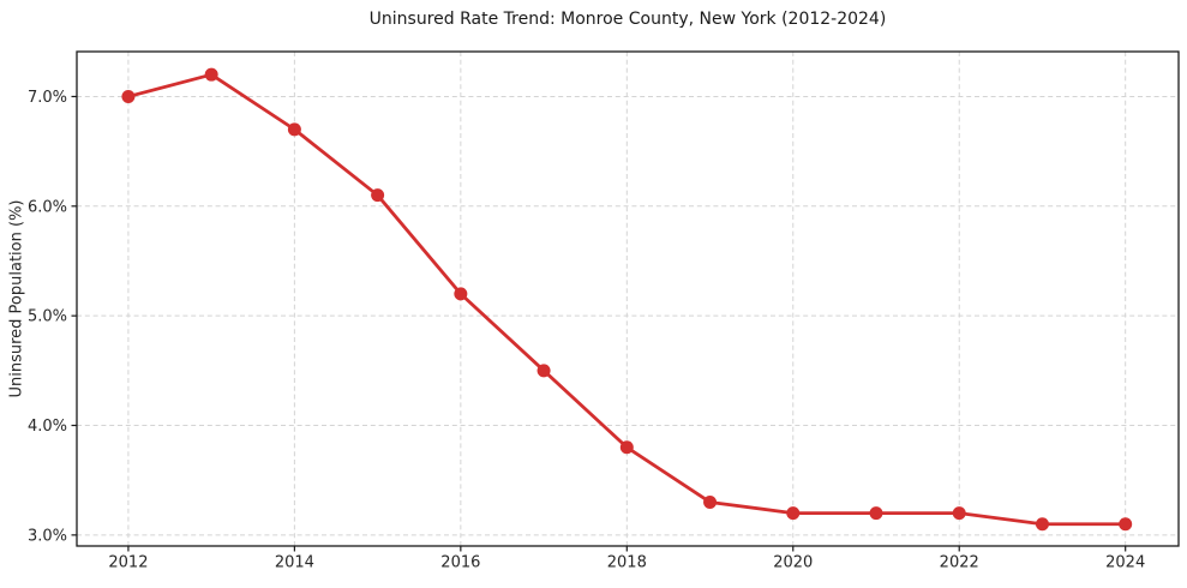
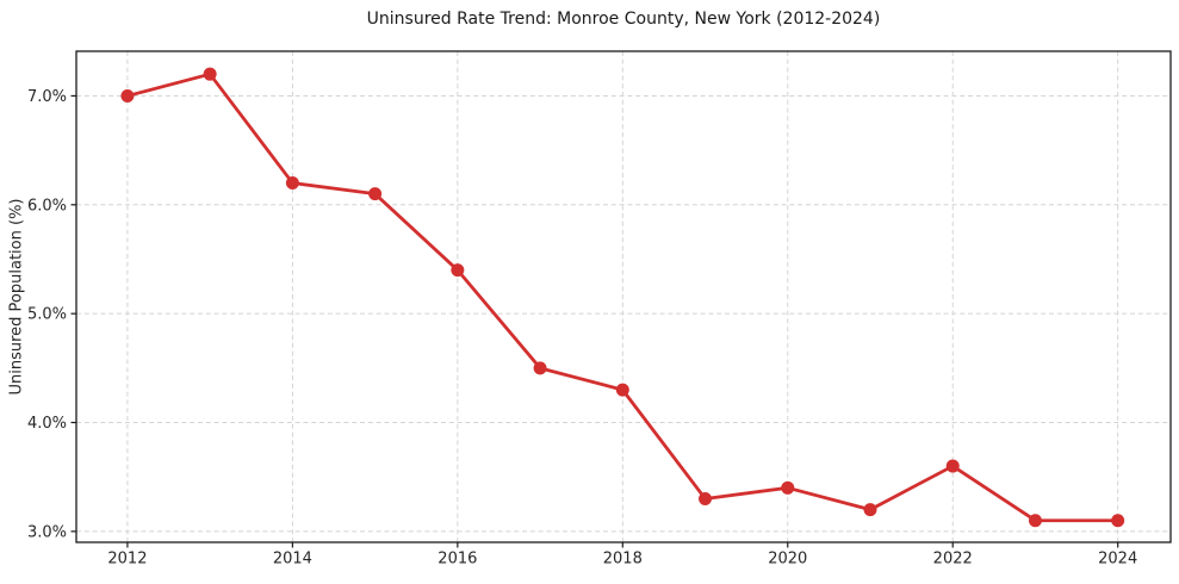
2014: 6.7% -> 6.2%
2016: 5.2% -> 5.4%
2018: 3.8% -> 4.3%
2020: 3.2% -> 3.4%
2022: 3.2% -> 3.6%
